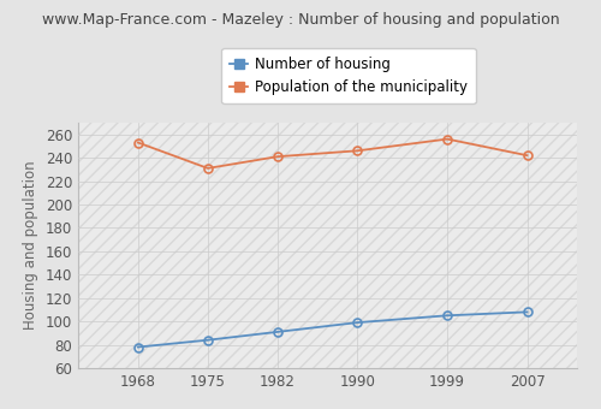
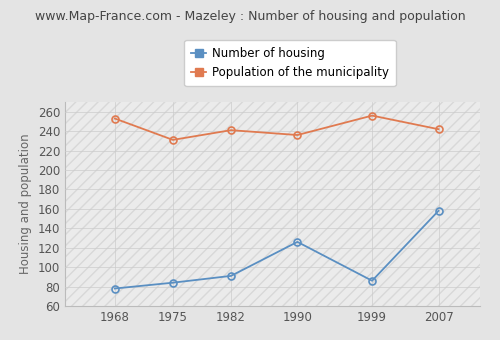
Number of housing/1990: 99 -> 126
Population of the municipality/1990: 246 -> 236
Number of housing/1999: 105 -> 86
Number of housing/2007: 108 -> 158
